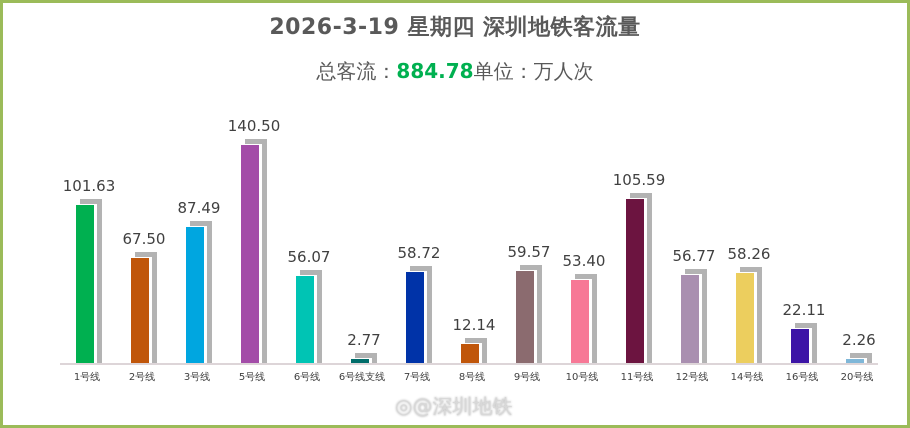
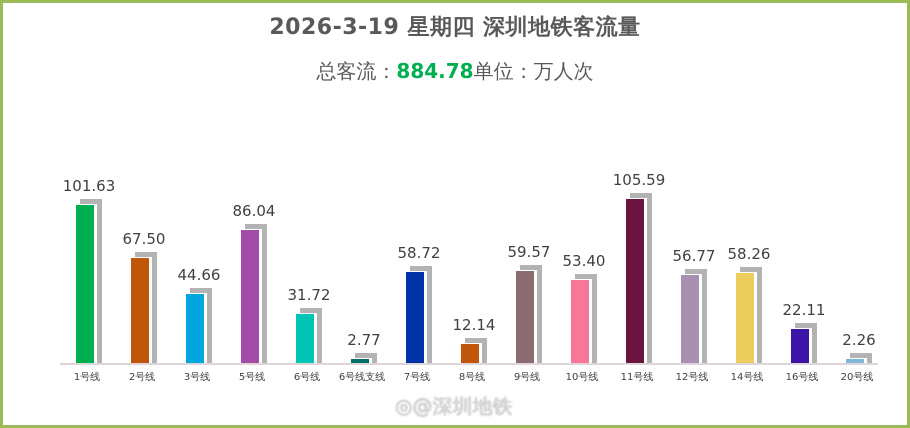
3号线: 87.49 -> 44.66
5号线: 140.50 -> 86.04
6号线: 56.07 -> 31.72
